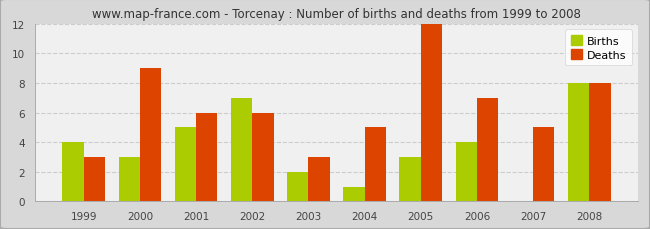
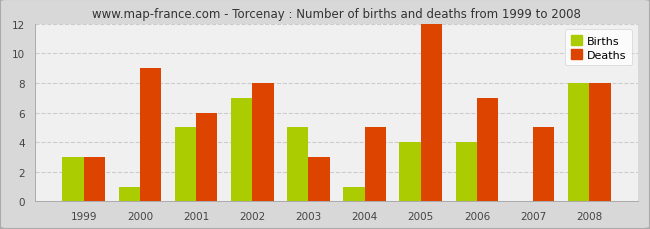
Births/1999: 4 -> 3
Births/2000: 3 -> 1
Deaths/2002: 6 -> 8
Births/2003: 2 -> 5
Births/2005: 3 -> 4
